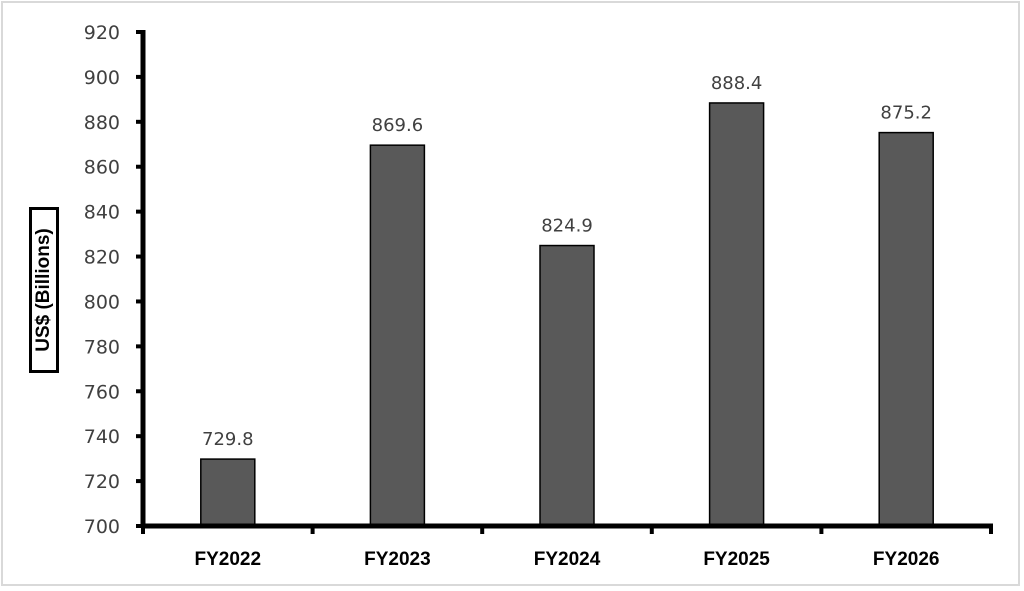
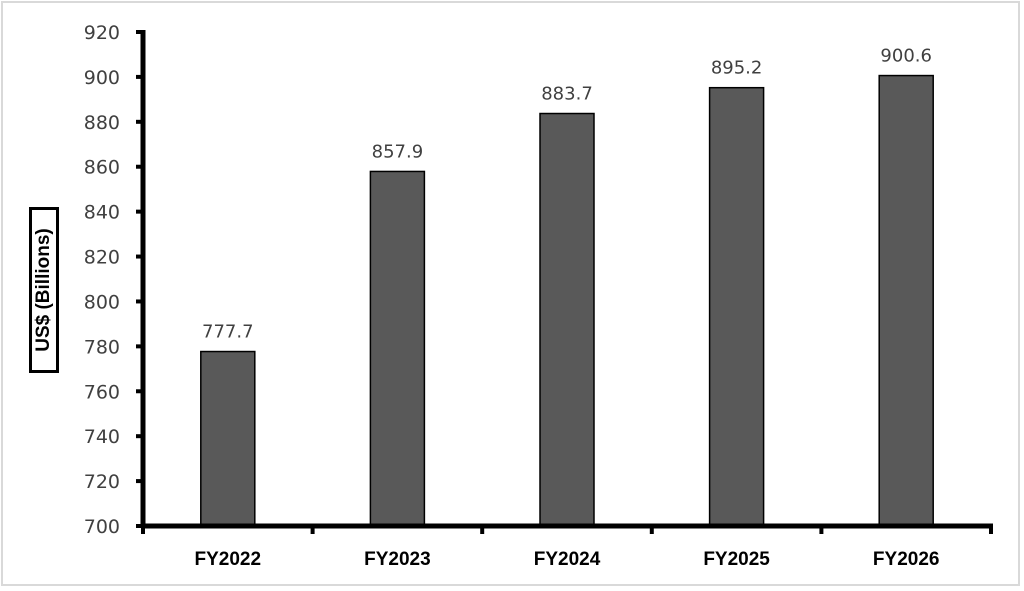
FY2022: 729.8 -> 777.7
FY2023: 869.6 -> 857.9
FY2024: 824.9 -> 883.7
FY2025: 888.4 -> 895.2
FY2026: 875.2 -> 900.6
